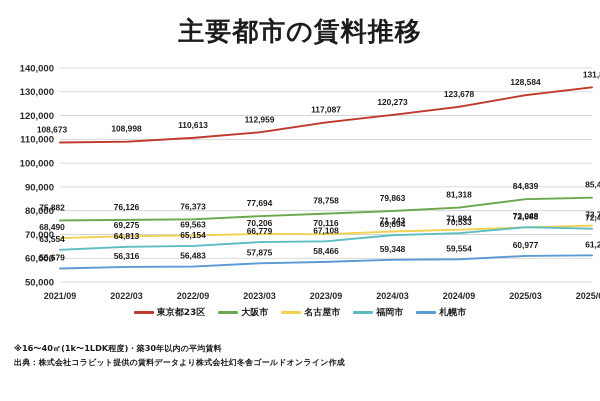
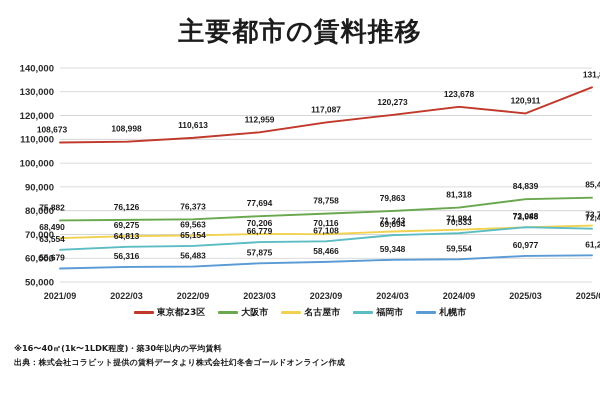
東京都23区/2025/03: 128,584 -> 120,911
